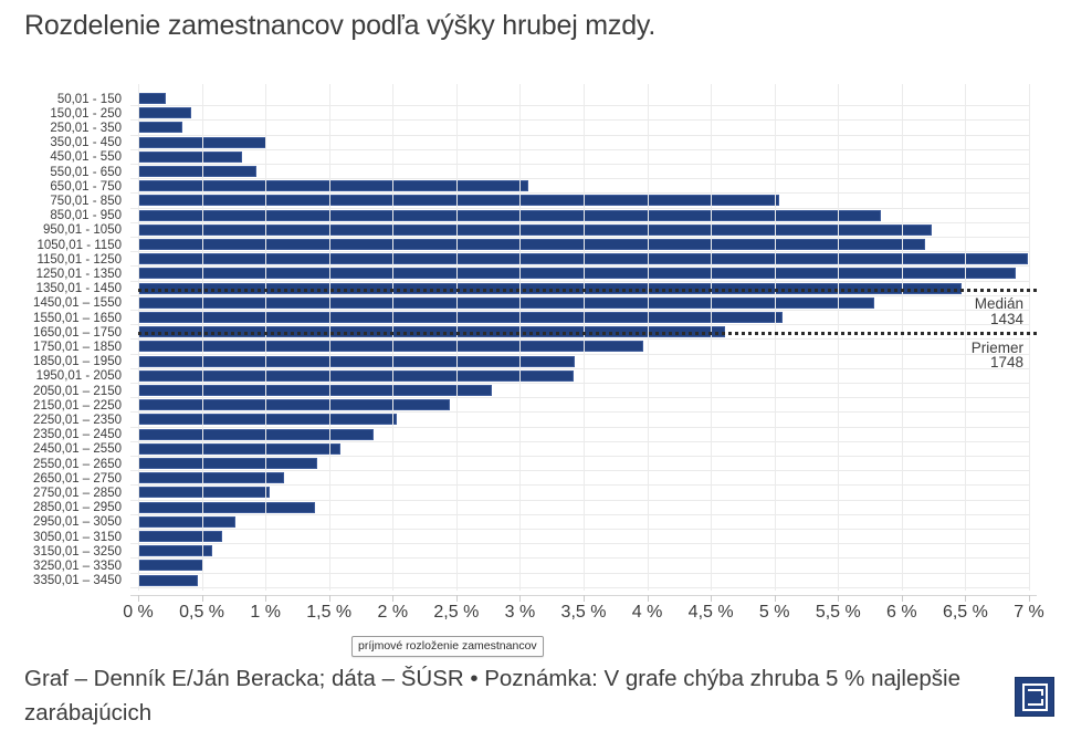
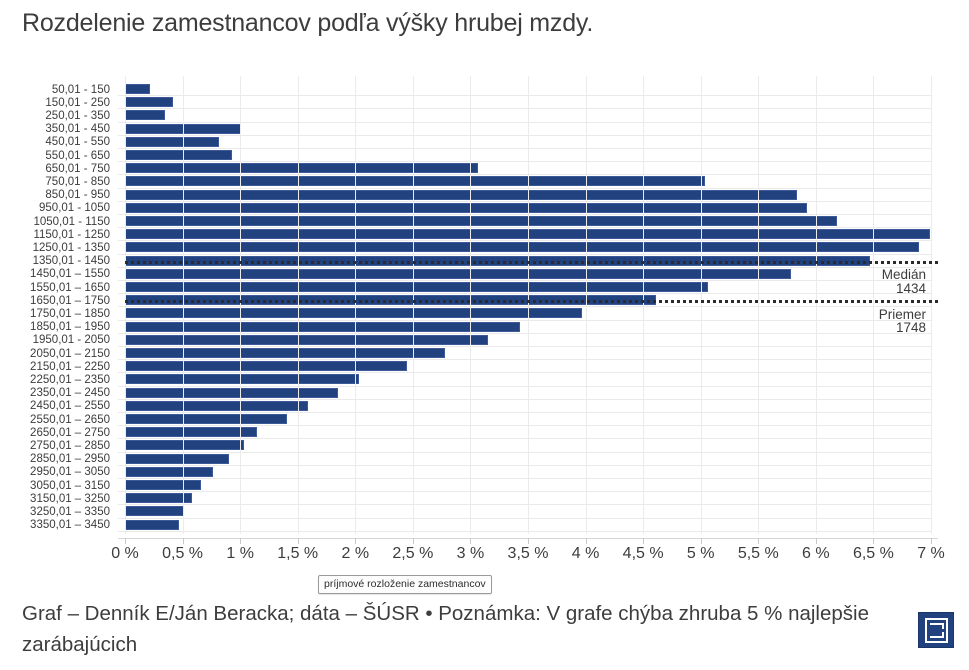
950,01 - 1050: 6.24% -> 5.92%
1950,01 - 2050: 3.42% -> 3.15%
2850,01 – 2950: 1.39% -> 0.90%
